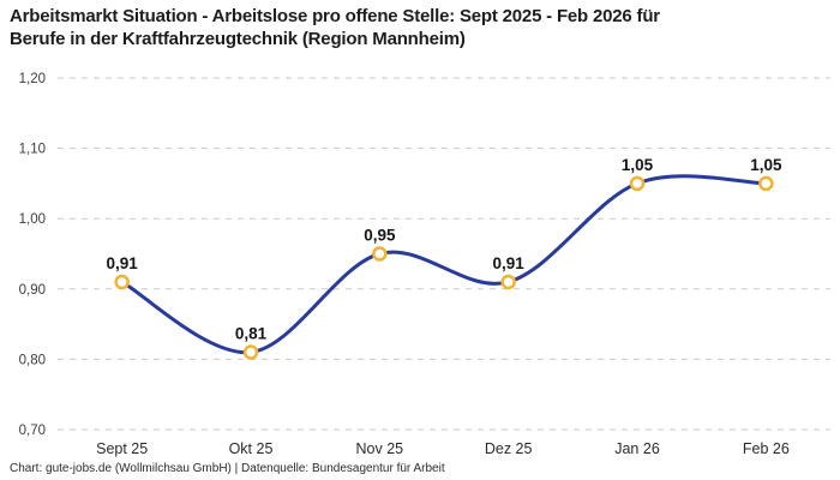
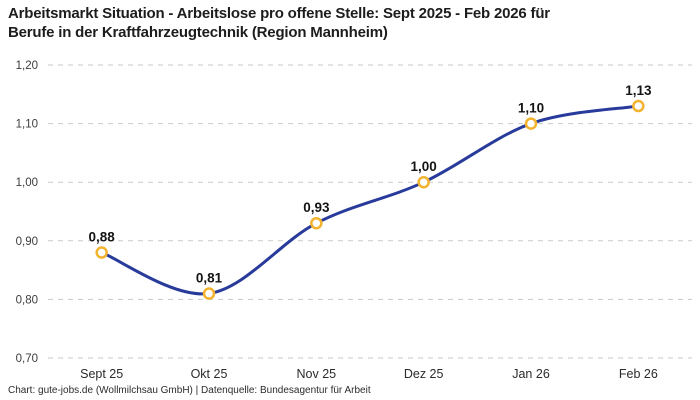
Sept 25: 0,91 -> 0,88
Nov 25: 0,95 -> 0,93
Dez 25: 0,91 -> 1,00
Jan 26: 1,05 -> 1,10
Feb 26: 1,05 -> 1,13
